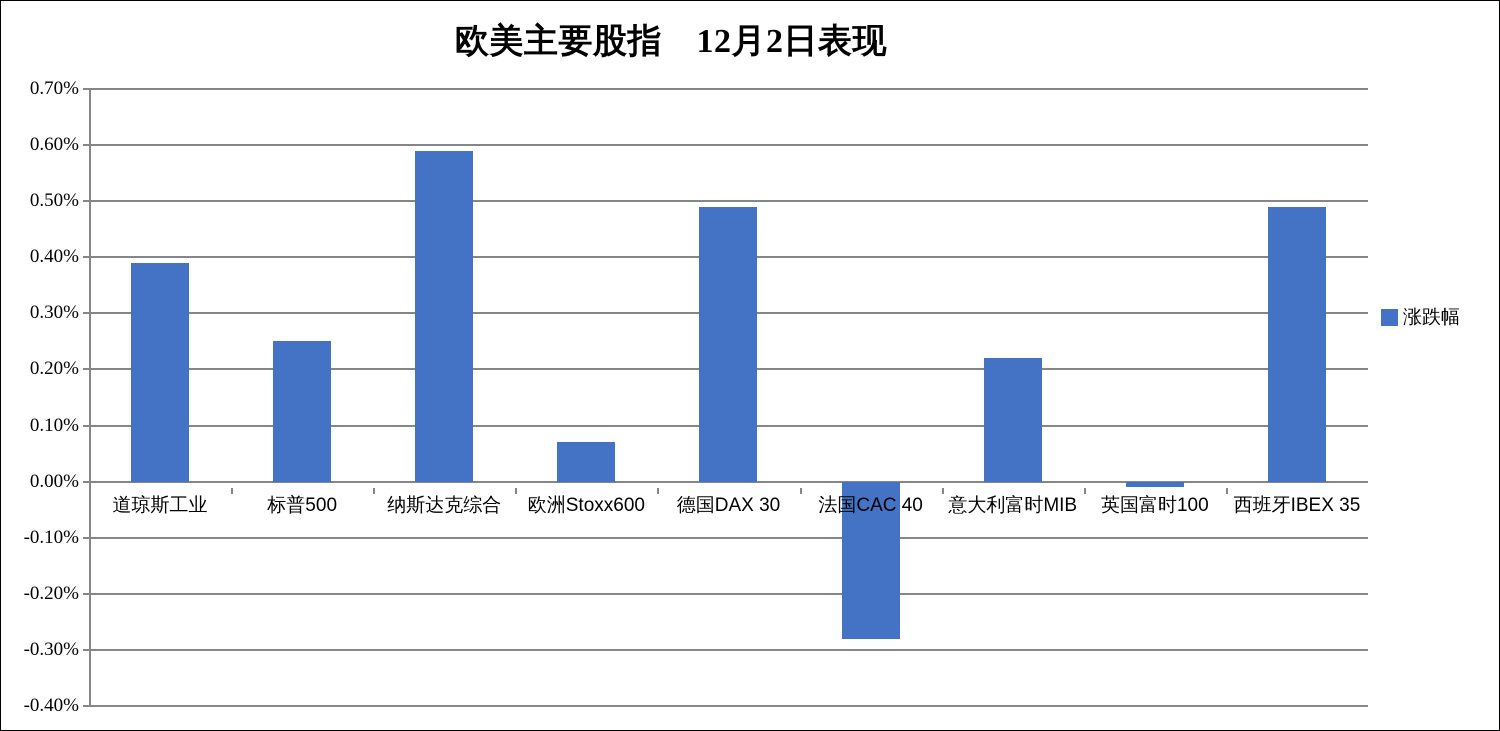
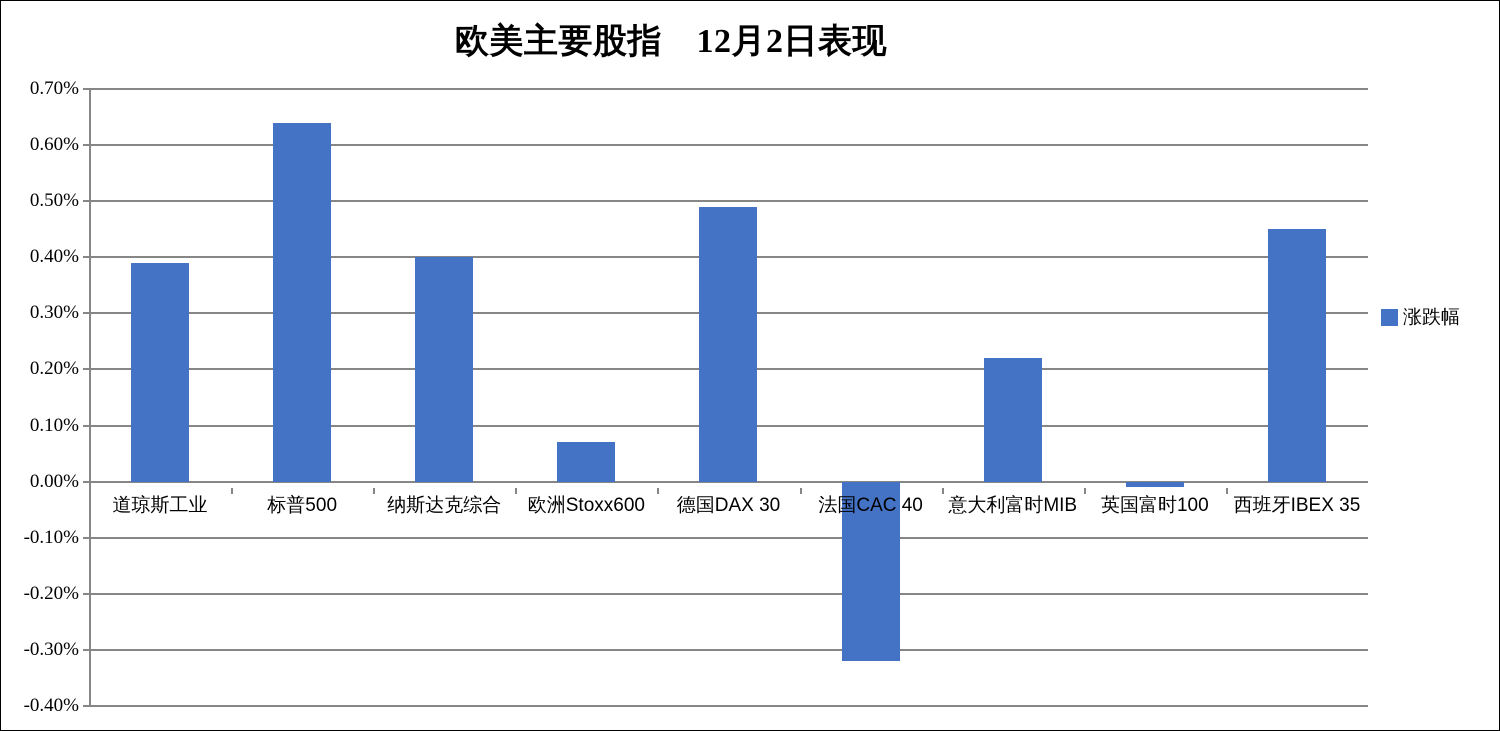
标普500: 0.25% -> 0.64%
纳斯达克综合: 0.59% -> 0.40%
法国CAC 40: -0.28% -> -0.32%
西班牙IBEX 35: 0.49% -> 0.45%
